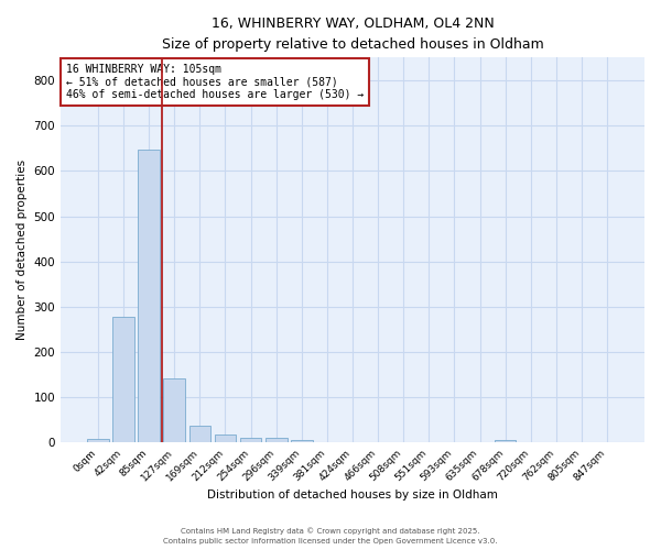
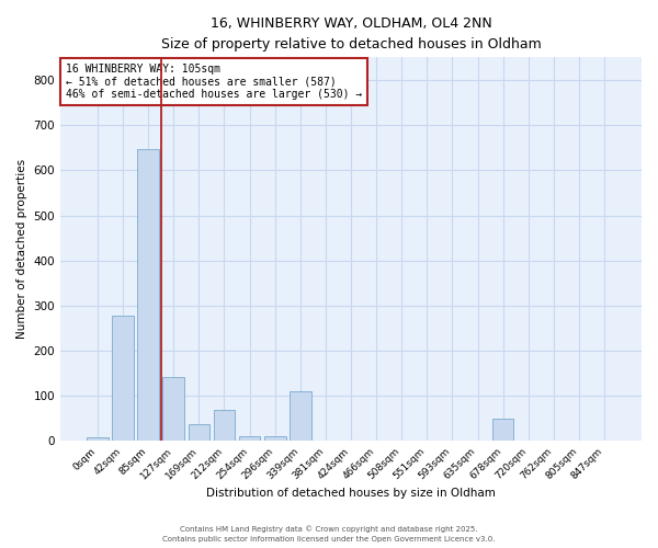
212sqm: 18 -> 70
339sqm: 6 -> 110
678sqm: 5 -> 50
